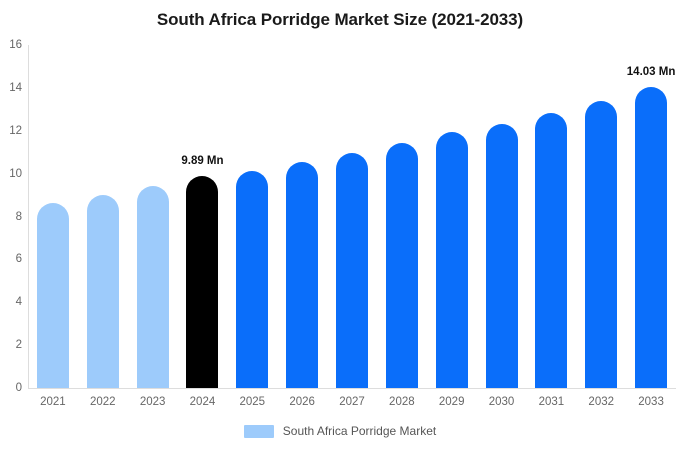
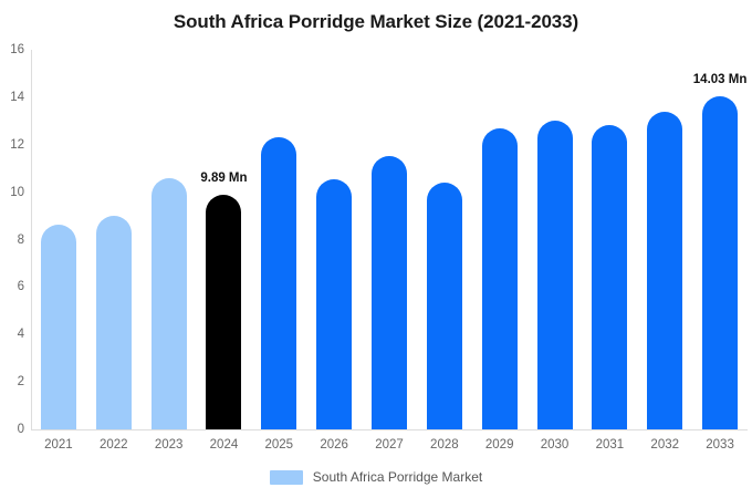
2023: 9.4 -> 10.6
2025: 10.1 -> 12.3
2027: 11.0 -> 11.5
2028: 11.4 -> 10.4
2029: 11.9 -> 12.7
2030: 12.3 -> 13.0
